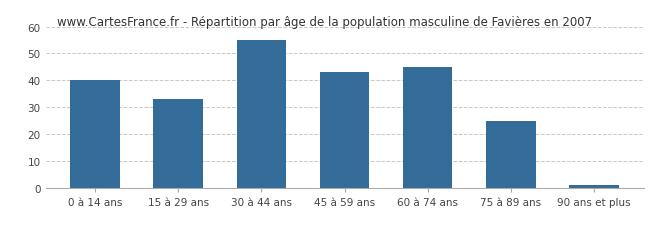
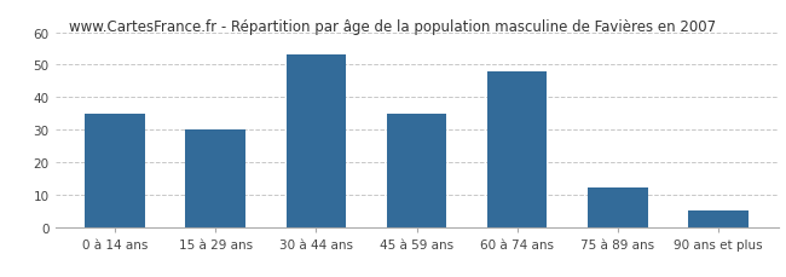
0 à 14 ans: 40 -> 35
15 à 29 ans: 33 -> 30
30 à 44 ans: 55 -> 53
45 à 59 ans: 43 -> 35
60 à 74 ans: 45 -> 48
75 à 89 ans: 25 -> 12
90 ans et plus: 1 -> 5
